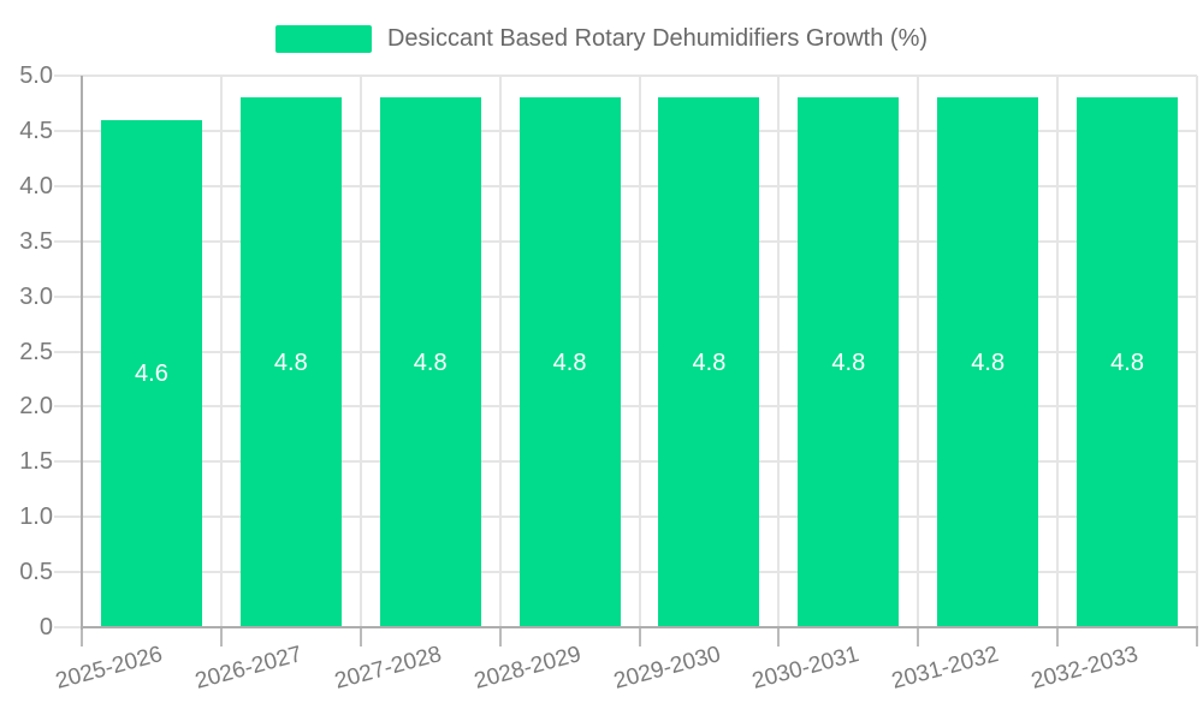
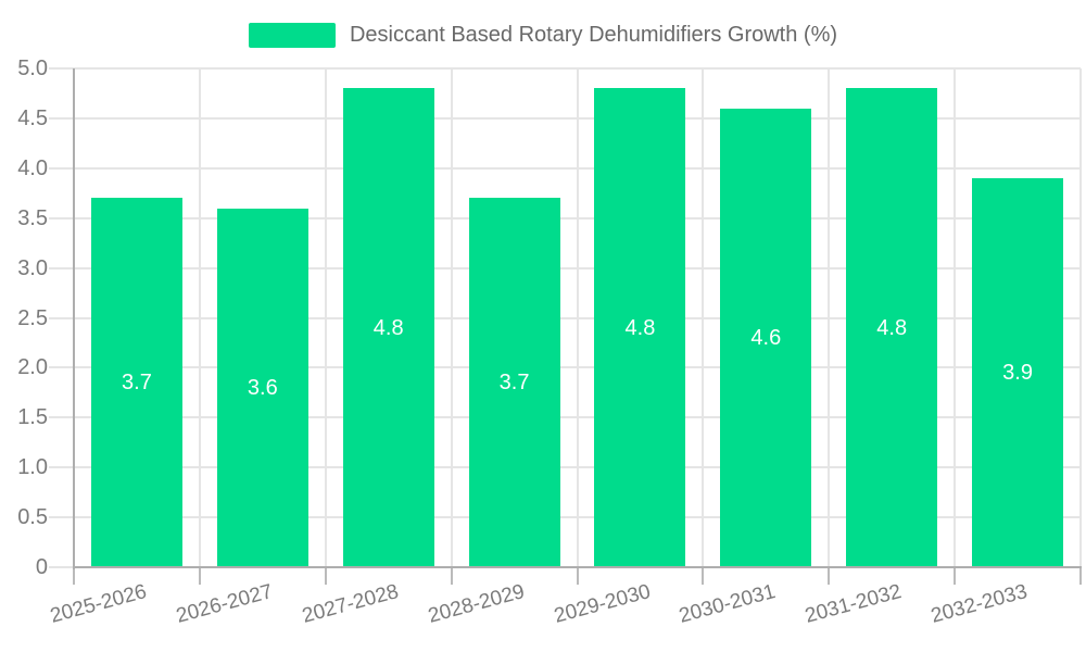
2025-2026: 4.6 -> 3.7
2026-2027: 4.8 -> 3.6
2028-2029: 4.8 -> 3.7
2030-2031: 4.8 -> 4.6
2032-2033: 4.8 -> 3.9
